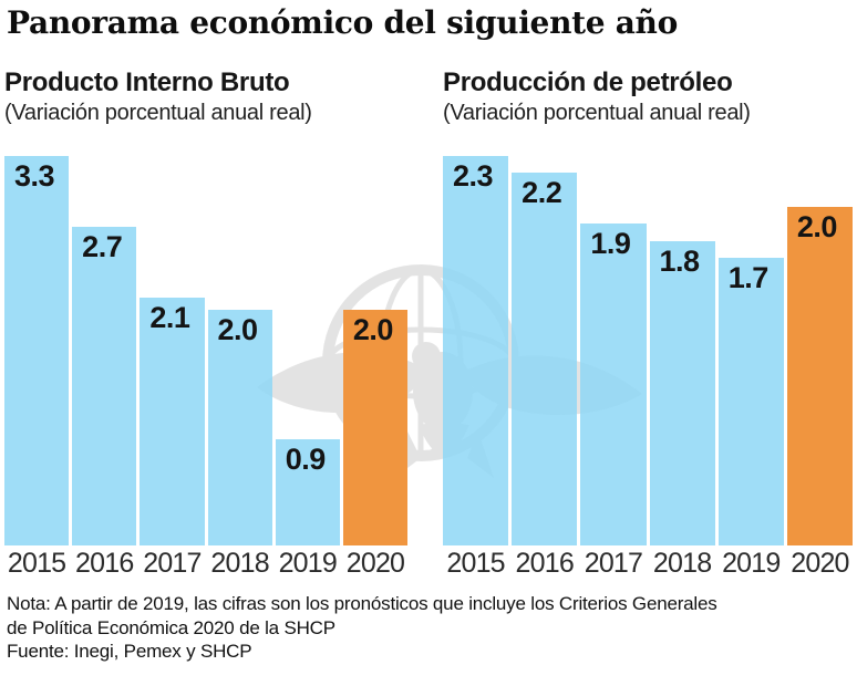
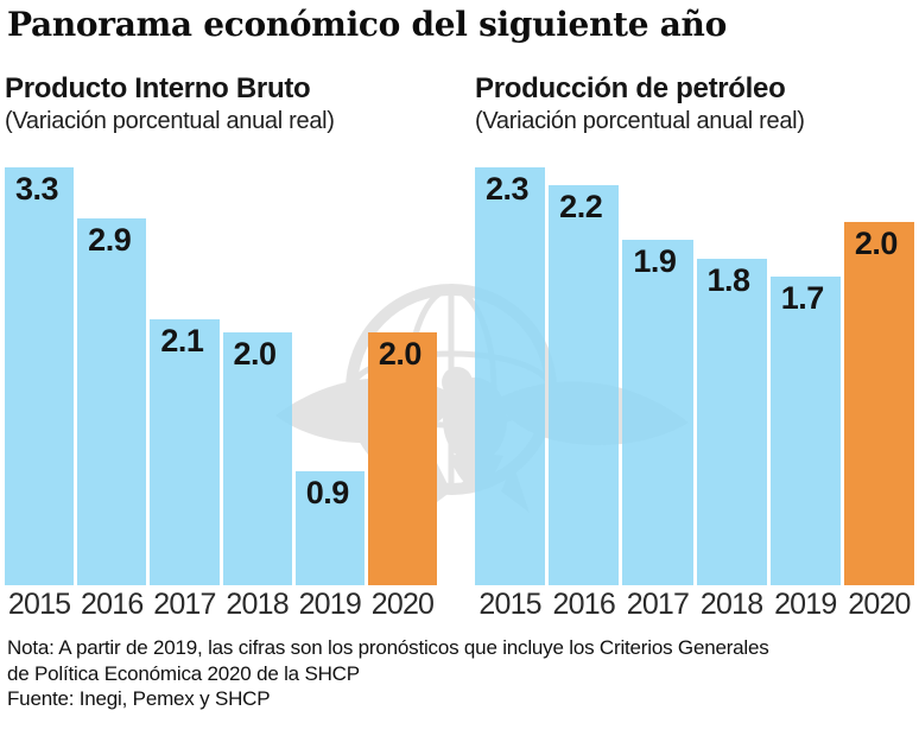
Producto Interno Bruto/2016: 2.7 -> 2.9
